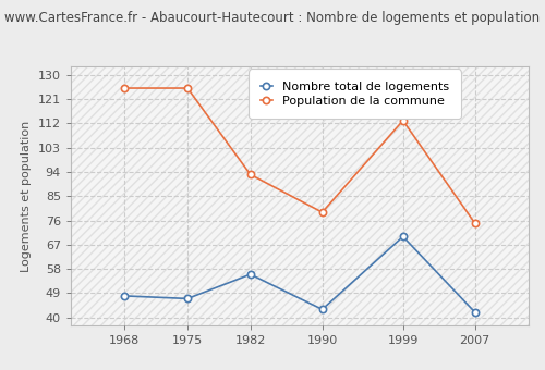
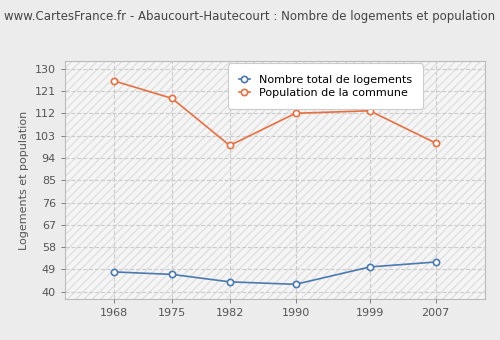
Population de la commune/1975: 125 -> 118
Nombre total de logements/1982: 56 -> 44
Population de la commune/1982: 93 -> 99
Population de la commune/1990: 79 -> 112
Nombre total de logements/1999: 70 -> 50
Nombre total de logements/2007: 42 -> 52
Population de la commune/2007: 75 -> 100
